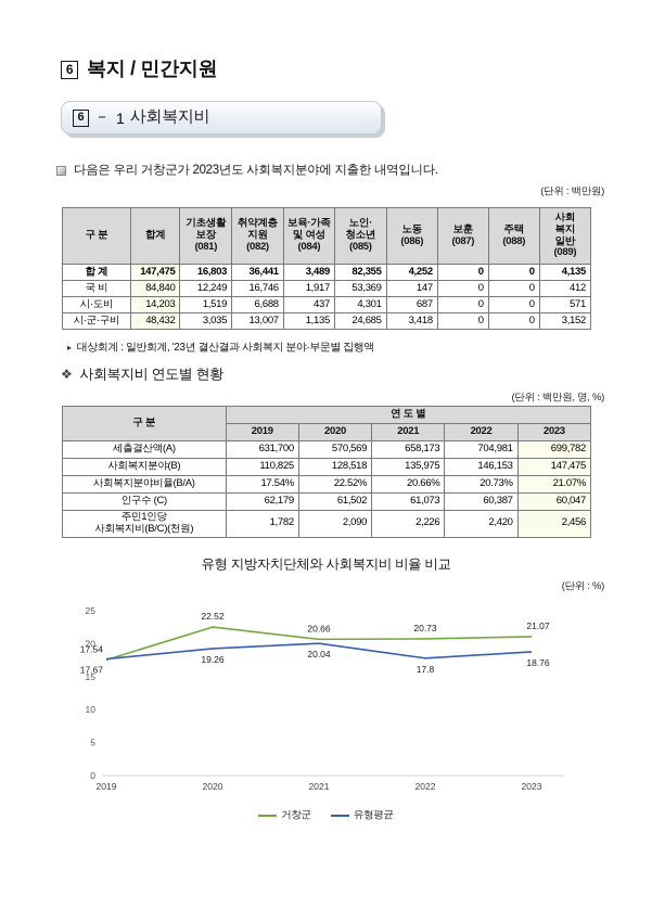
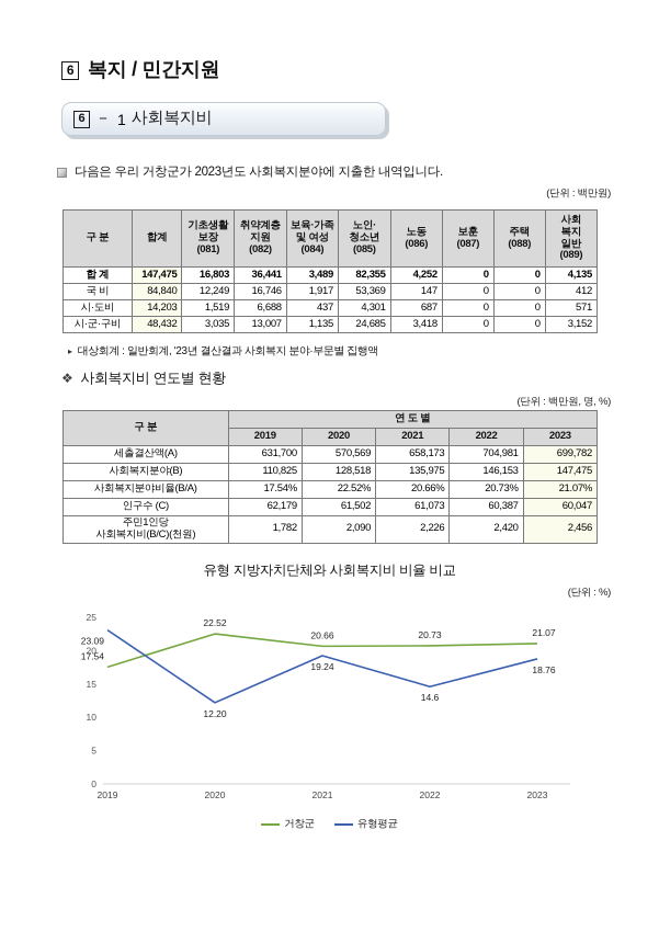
유형평균/2019: 17.67 -> 23.09
유형평균/2020: 19.26 -> 12.20
유형평균/2021: 20.04 -> 19.24
유형평균/2022: 17.8 -> 14.6
